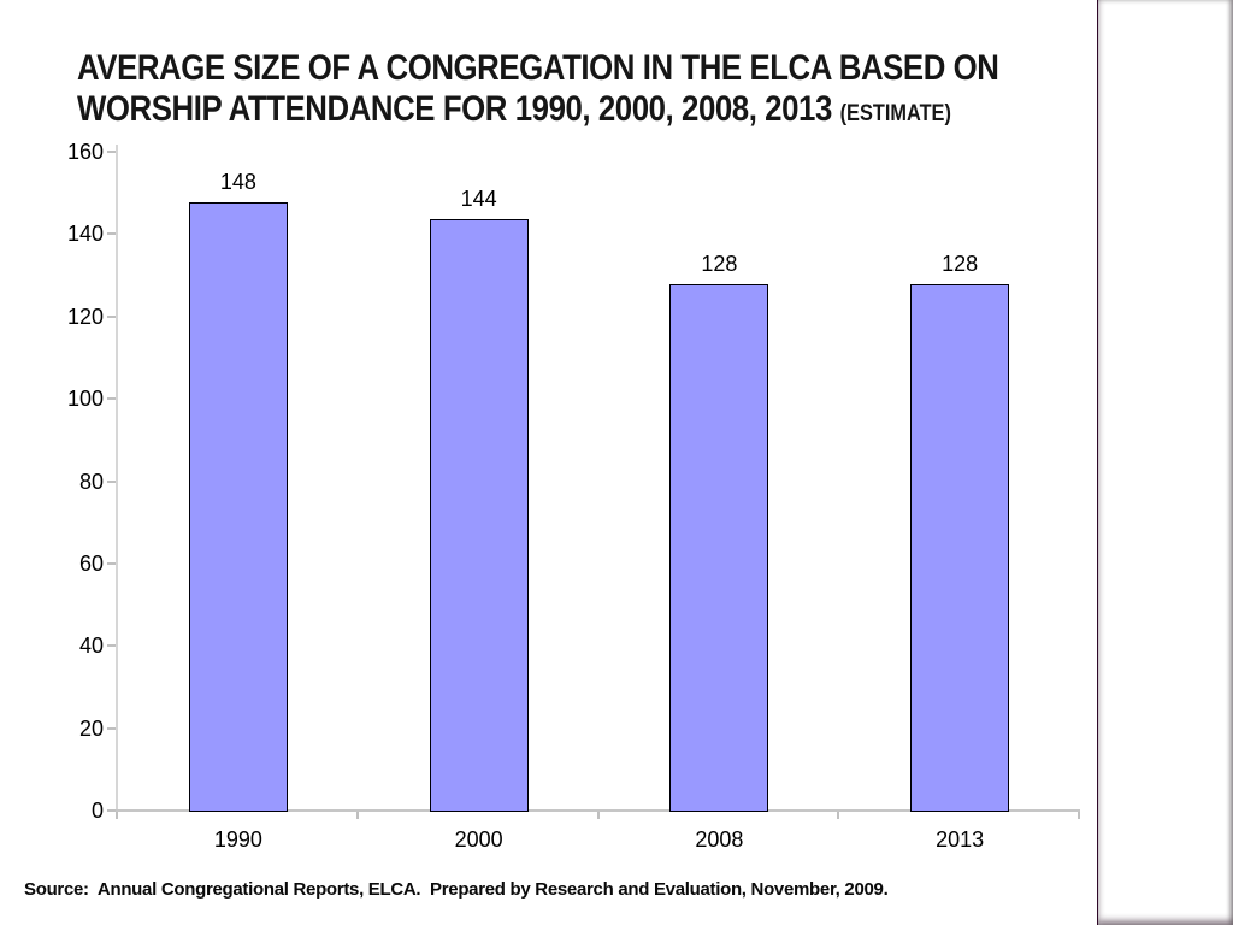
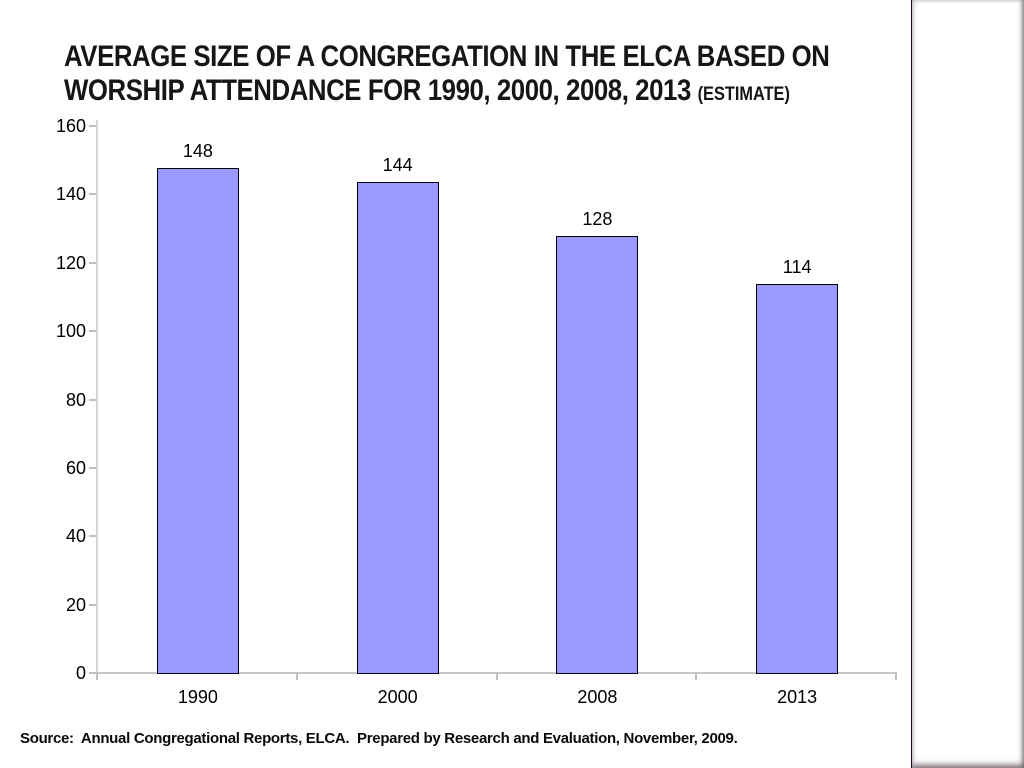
2013: 128 -> 114
